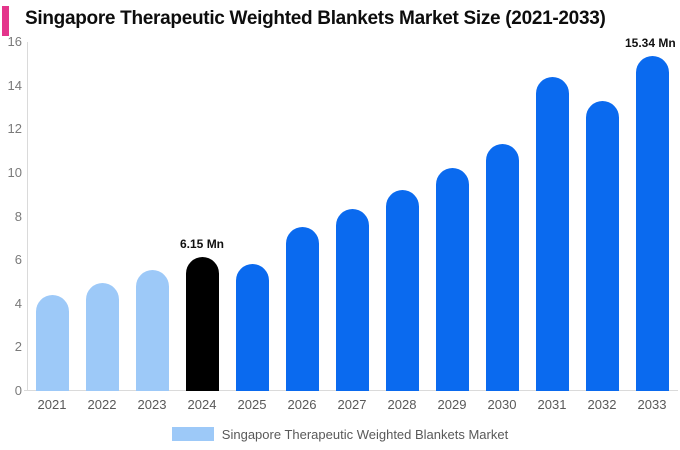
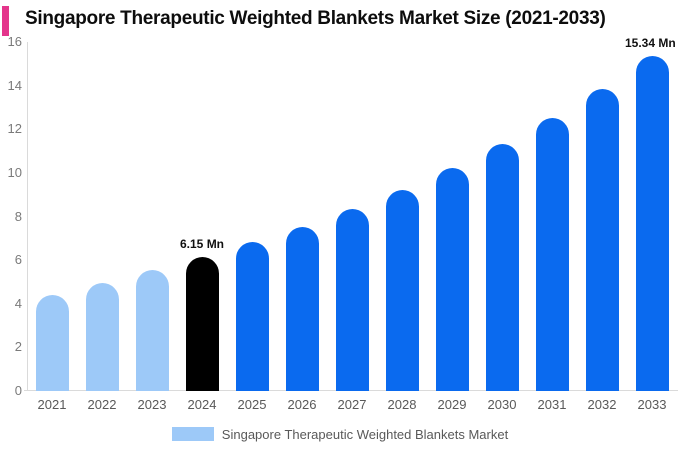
2025: 5.8 -> 6.8
2031: 14.4 -> 12.5
2032: 13.3 -> 13.9
